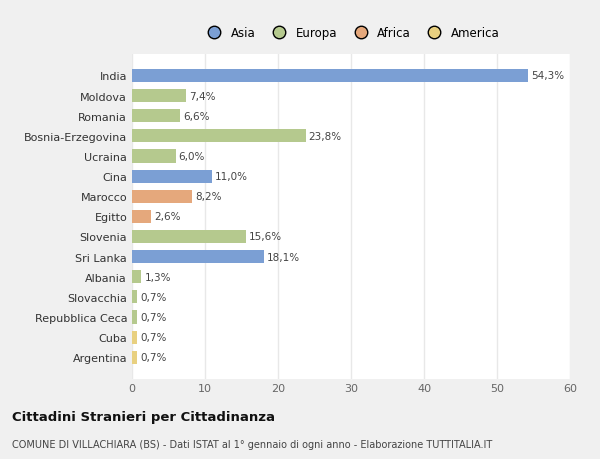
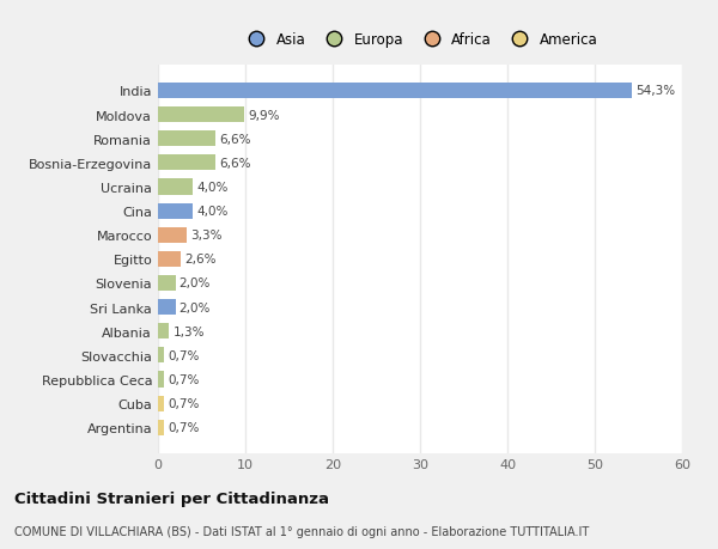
Moldova: 7,4% -> 9,9%
Bosnia-Erzegovina: 23,8% -> 6,6%
Ucraina: 6,0% -> 4,0%
Cina: 11,0% -> 4,0%
Marocco: 8,2% -> 3,3%
Slovenia: 15,6% -> 2,0%
Sri Lanka: 18,1% -> 2,0%
